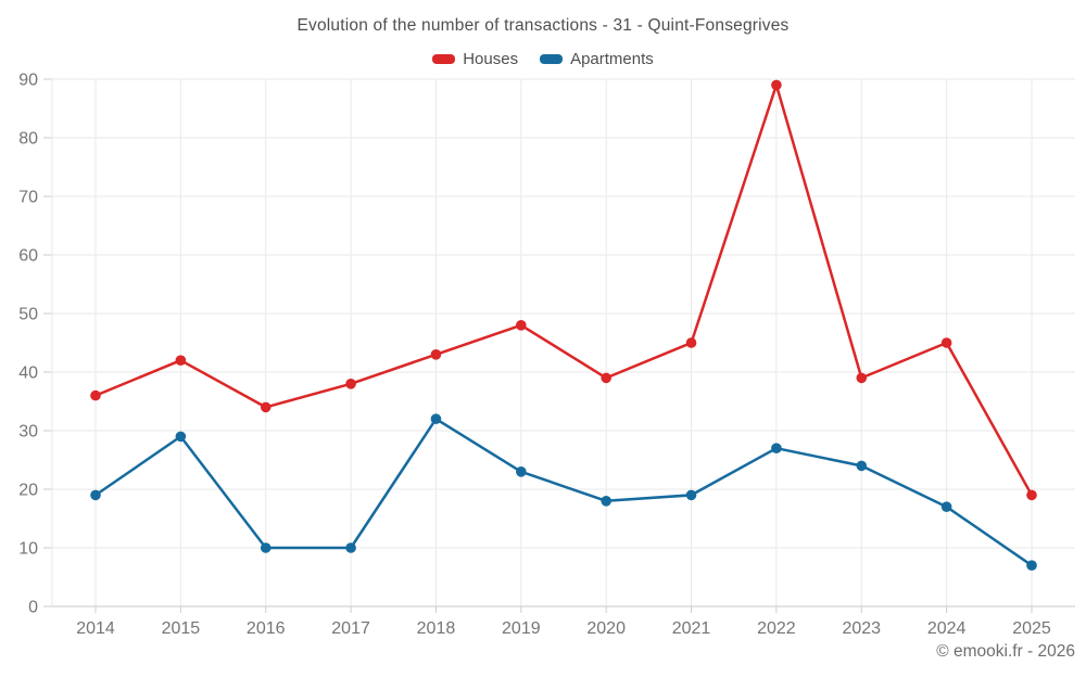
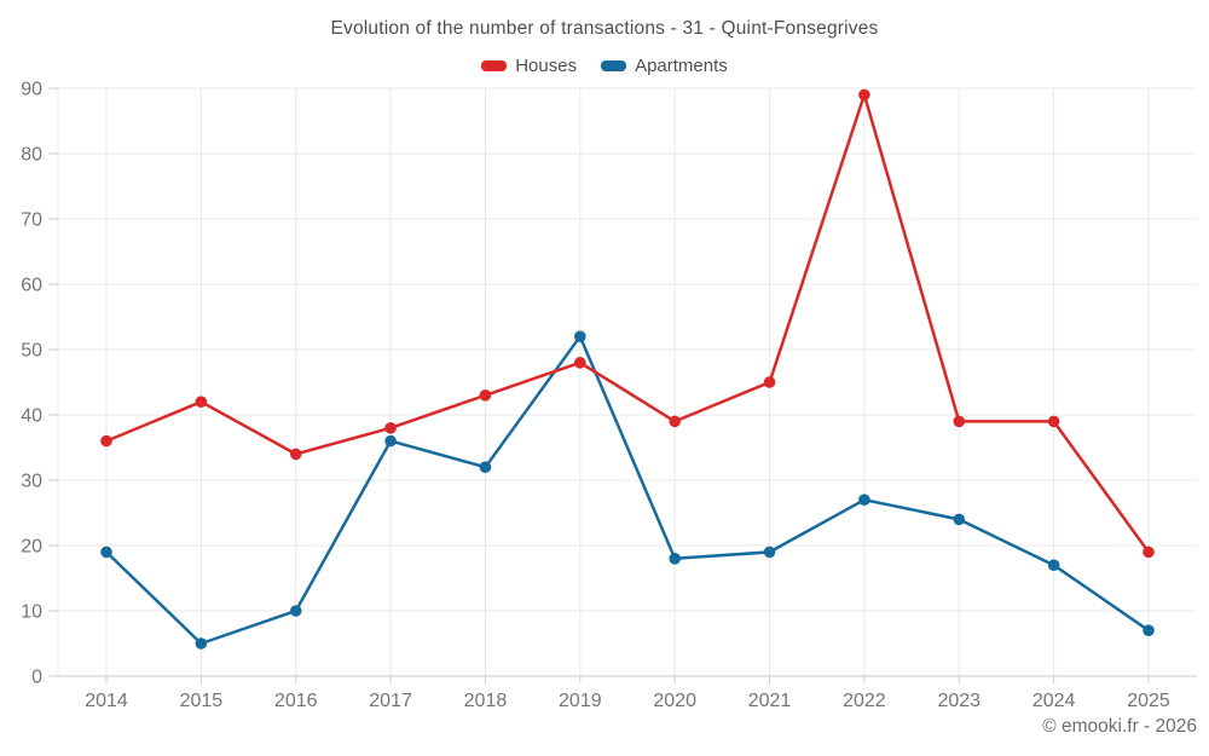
Apartments/2015: 29 -> 5
Apartments/2017: 10 -> 36
Apartments/2019: 23 -> 52
Houses/2024: 45 -> 39
